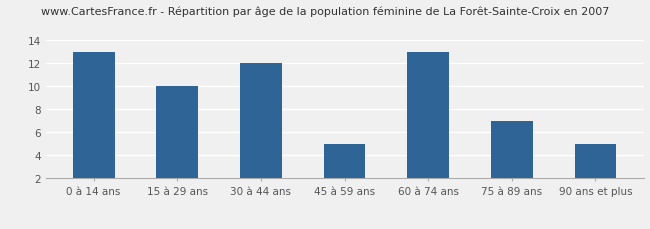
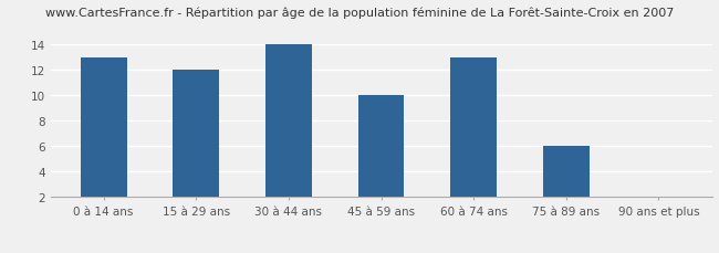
15 à 29 ans: 10 -> 12
30 à 44 ans: 12 -> 14
45 à 59 ans: 5 -> 10
75 à 89 ans: 7 -> 6
90 ans et plus: 5 -> 2
